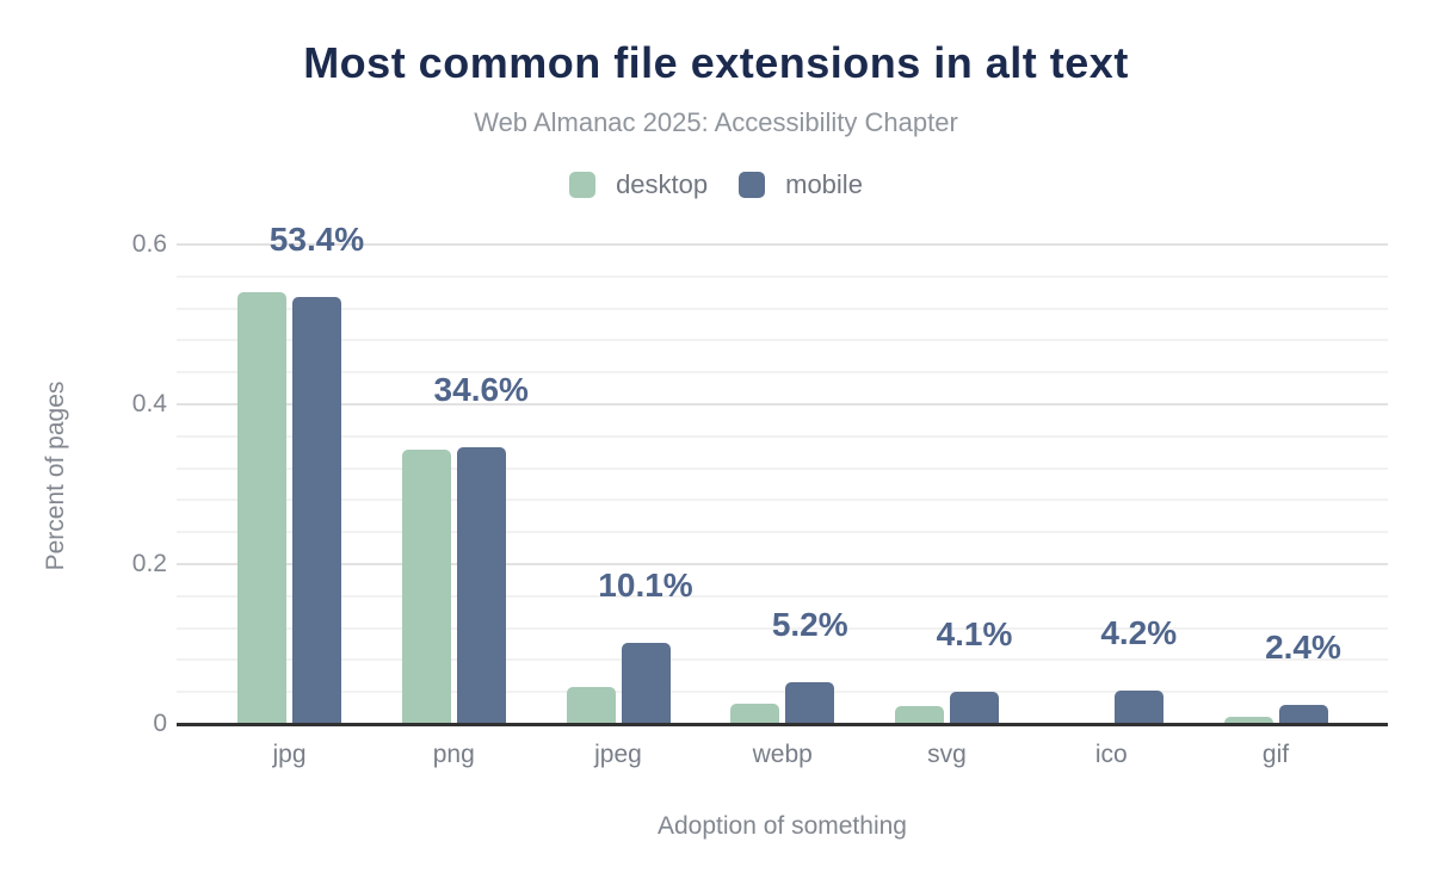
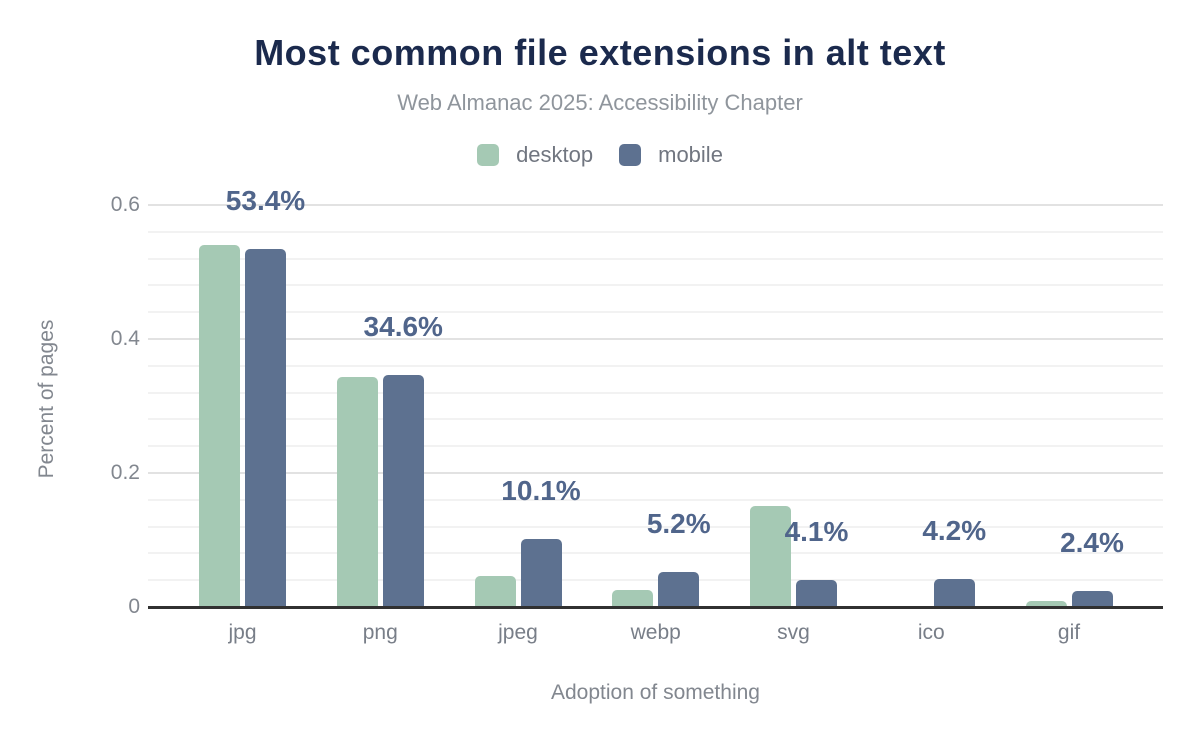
desktop/svg: 0.02 -> 0.15
